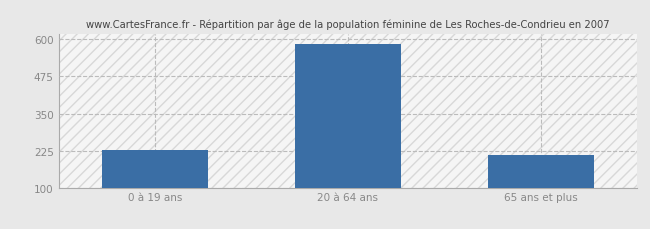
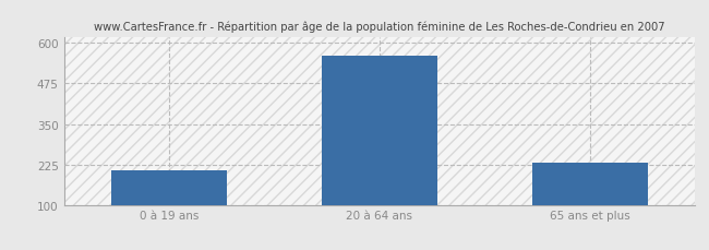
0 à 19 ans: 228 -> 205
20 à 64 ans: 586 -> 560
65 ans et plus: 210 -> 230
